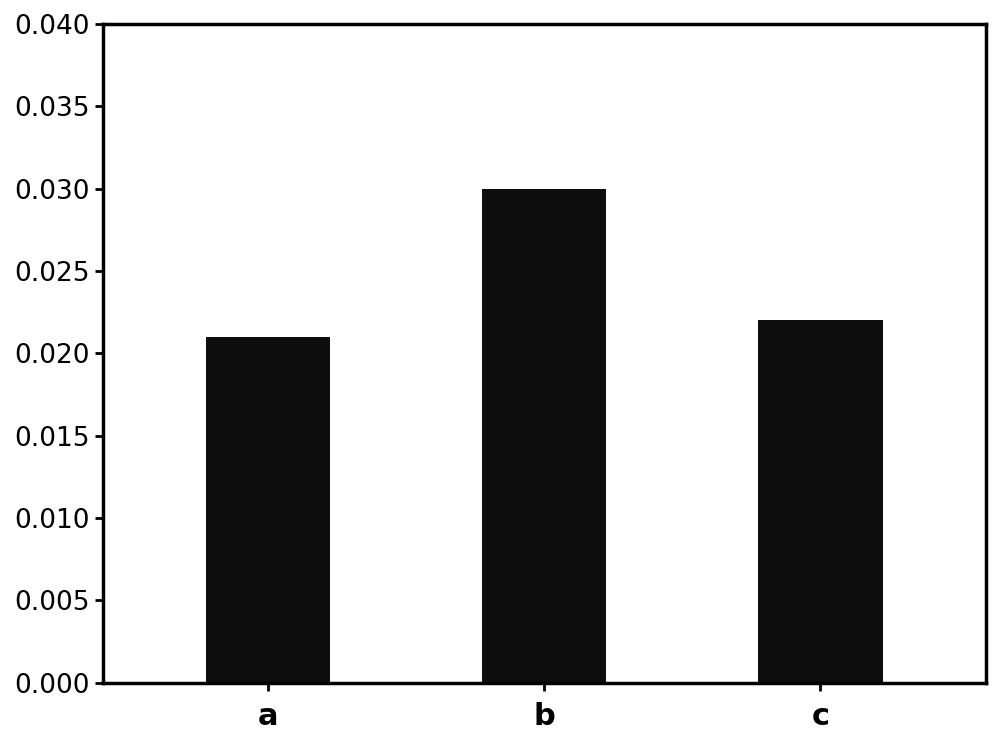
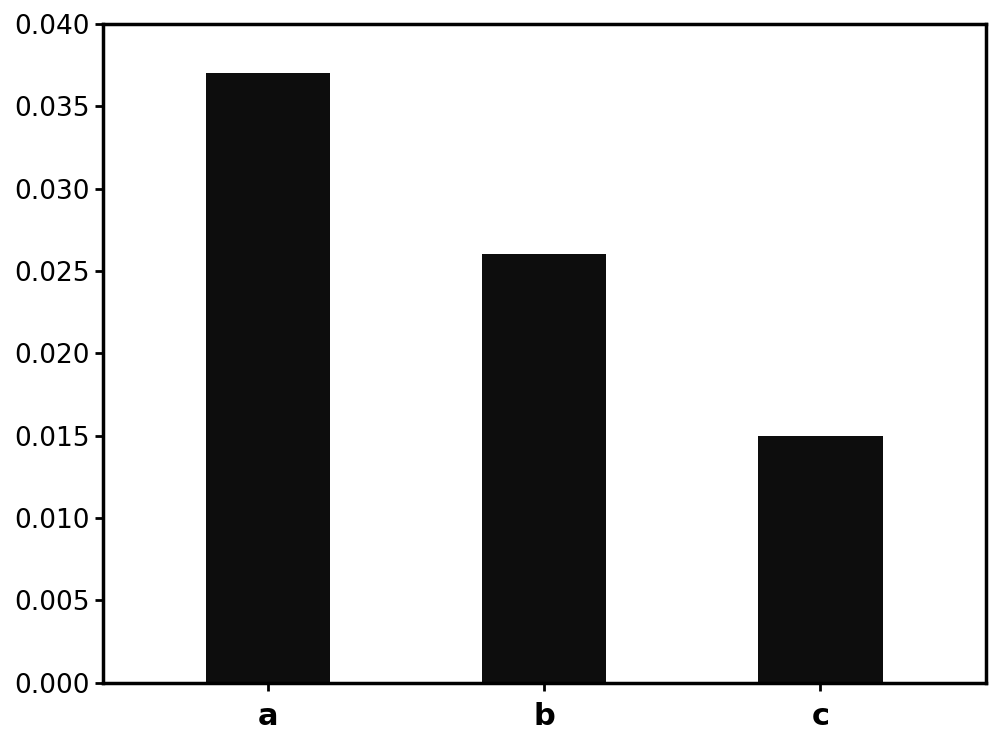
a: 0.021 -> 0.037
b: 0.030 -> 0.026
c: 0.022 -> 0.015
